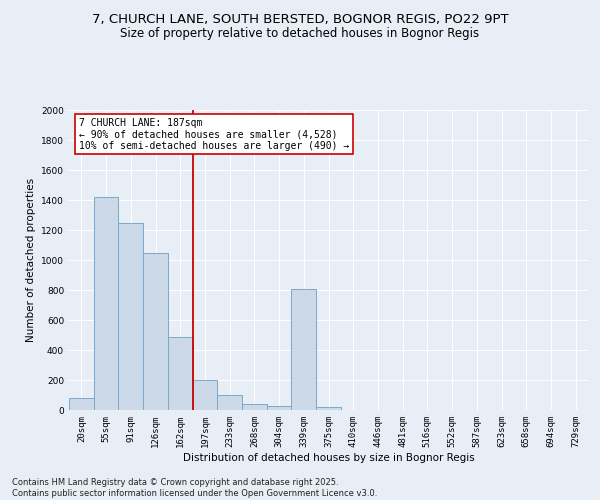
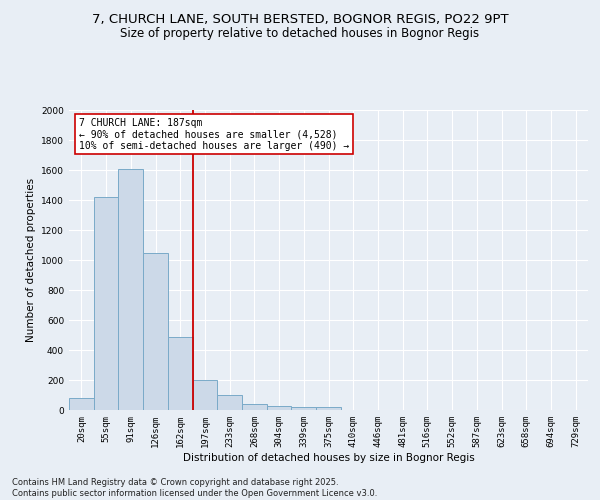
91sqm: 1250 -> 1610
339sqm: 810 -> 20
